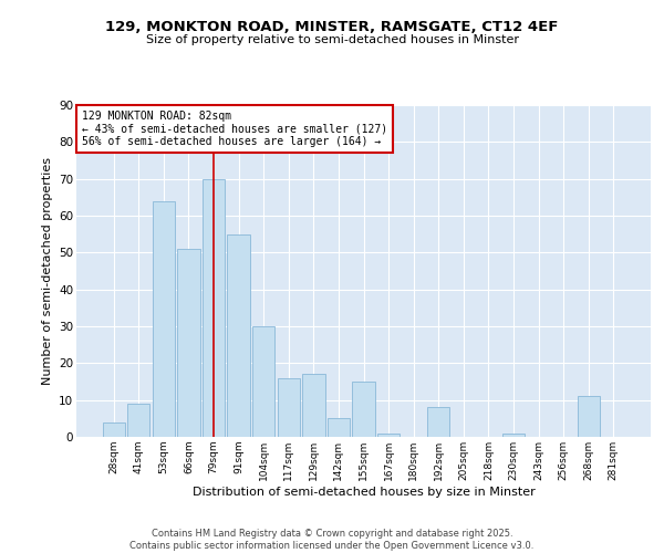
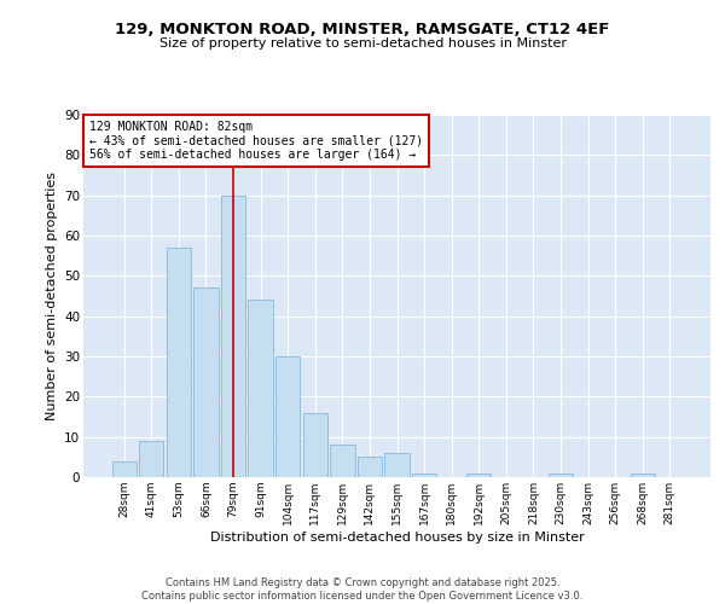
53sqm: 64 -> 57
66sqm: 51 -> 47
91sqm: 55 -> 44
129sqm: 17 -> 8
155sqm: 15 -> 6
192sqm: 8 -> 1
268sqm: 11 -> 1
